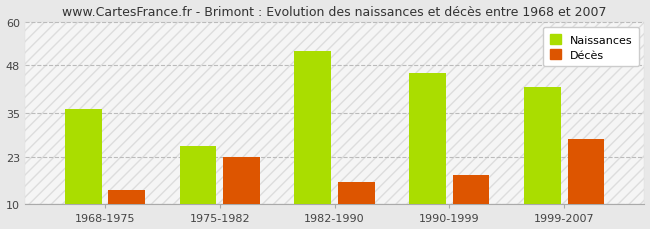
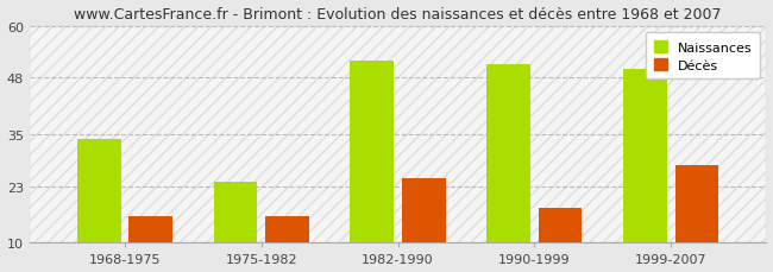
Naissances/1968-1975: 36 -> 34
Décès/1968-1975: 14 -> 16
Naissances/1975-1982: 26 -> 24
Décès/1975-1982: 23 -> 16
Décès/1982-1990: 16 -> 25
Naissances/1990-1999: 46 -> 51
Naissances/1999-2007: 42 -> 50
